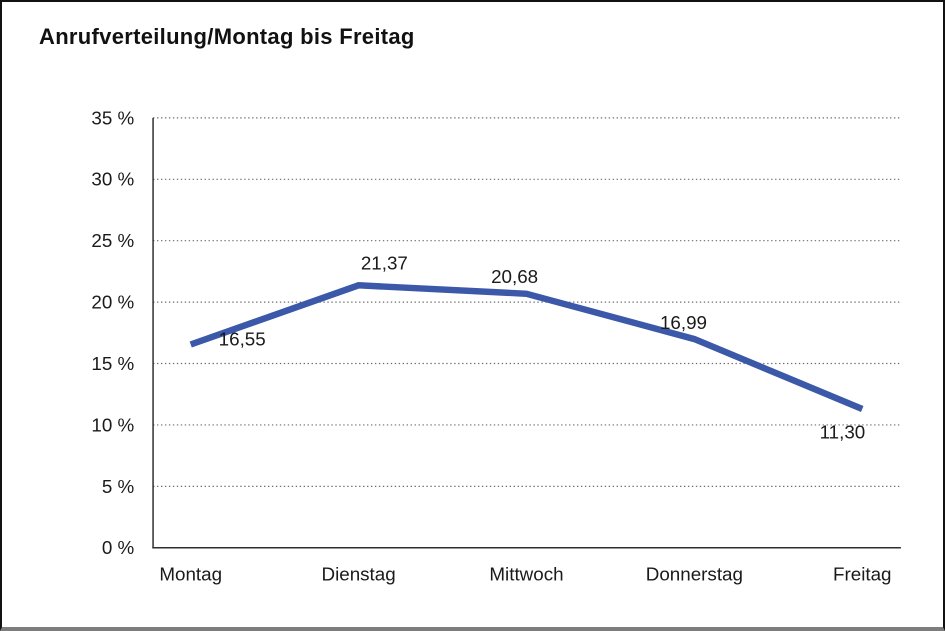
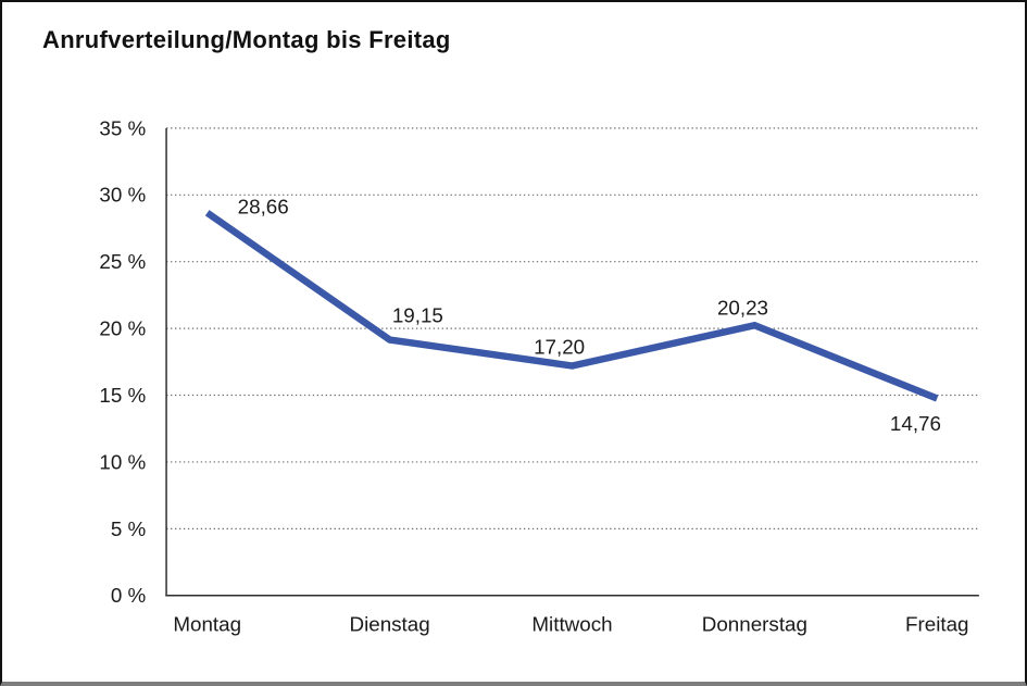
Montag: 16,55 -> 28,66
Dienstag: 21,37 -> 19,15
Mittwoch: 20,68 -> 17,20
Donnerstag: 16,99 -> 20,23
Freitag: 11,30 -> 14,76
